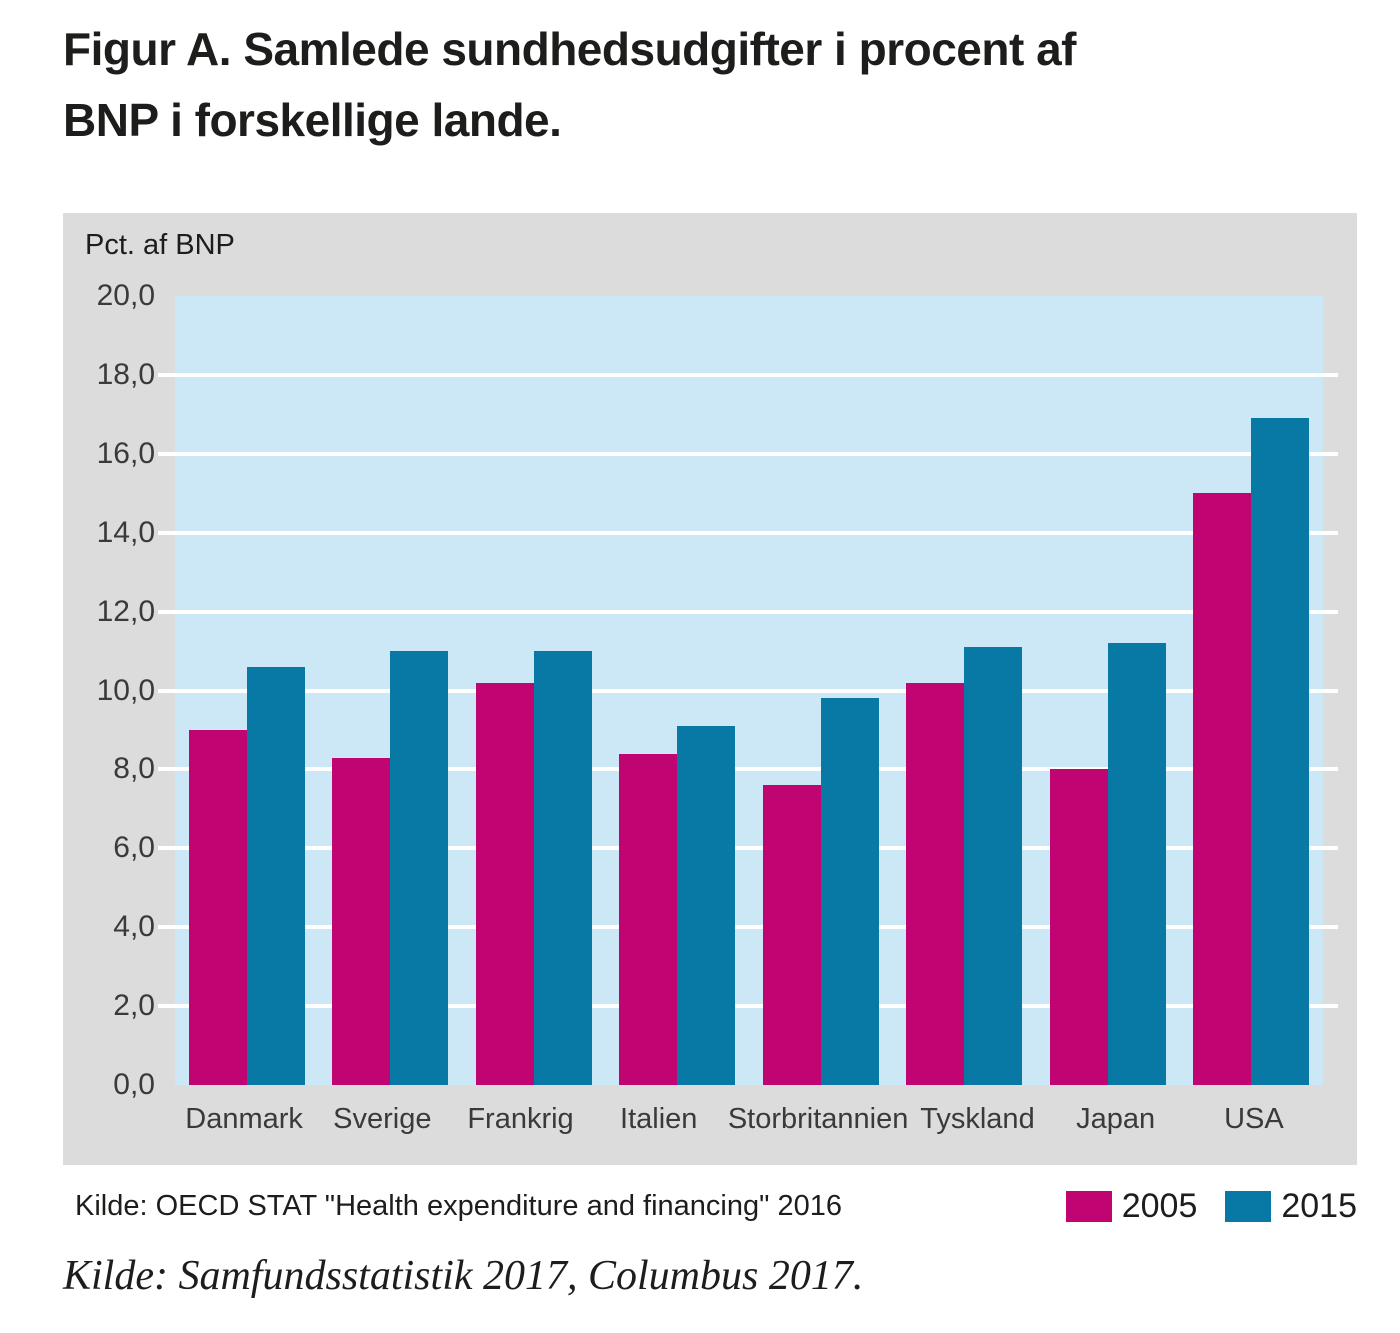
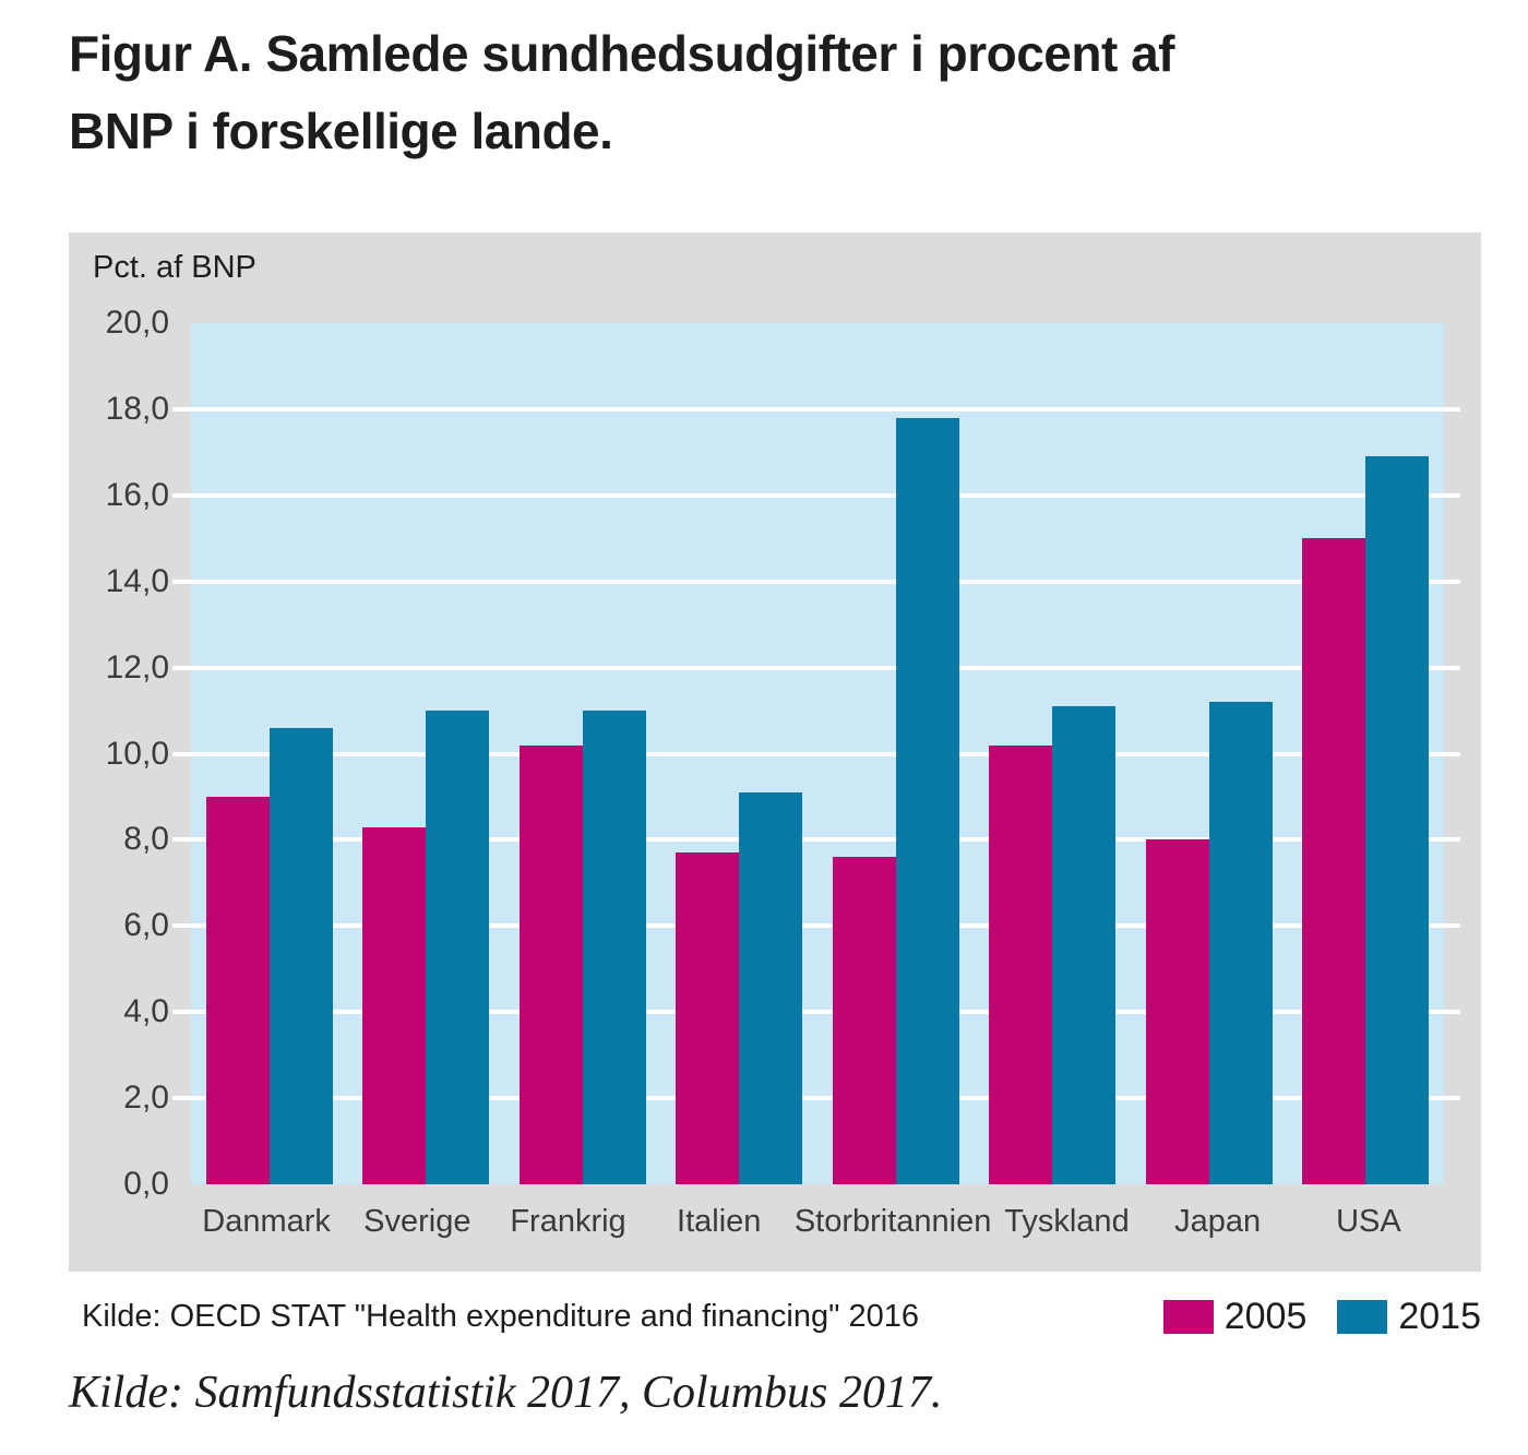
2005/Italien: 8,4 -> 7,7
2015/Storbritannien: 9,8 -> 17,8
